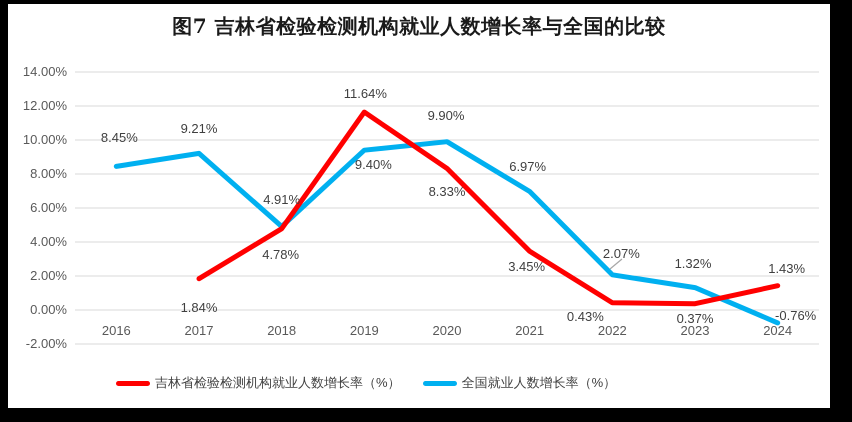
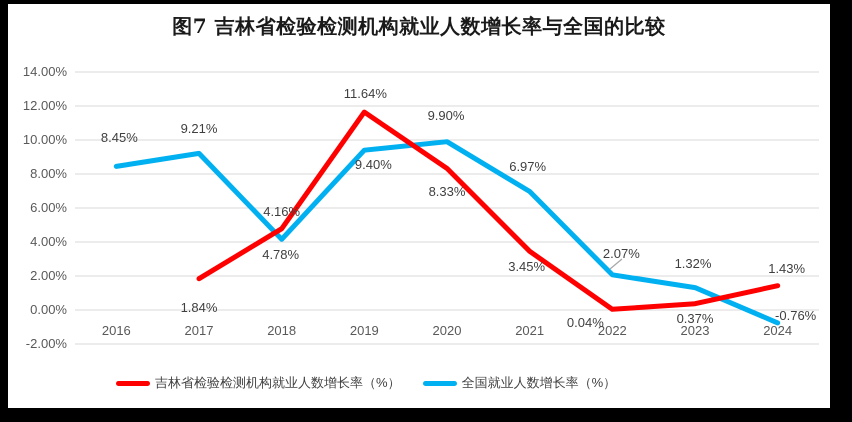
全国就业人数增长率（%）/2018: 4.91% -> 4.16%
吉林省检验检测机构就业人数增长率（%）/2022: 0.43% -> 0.04%
